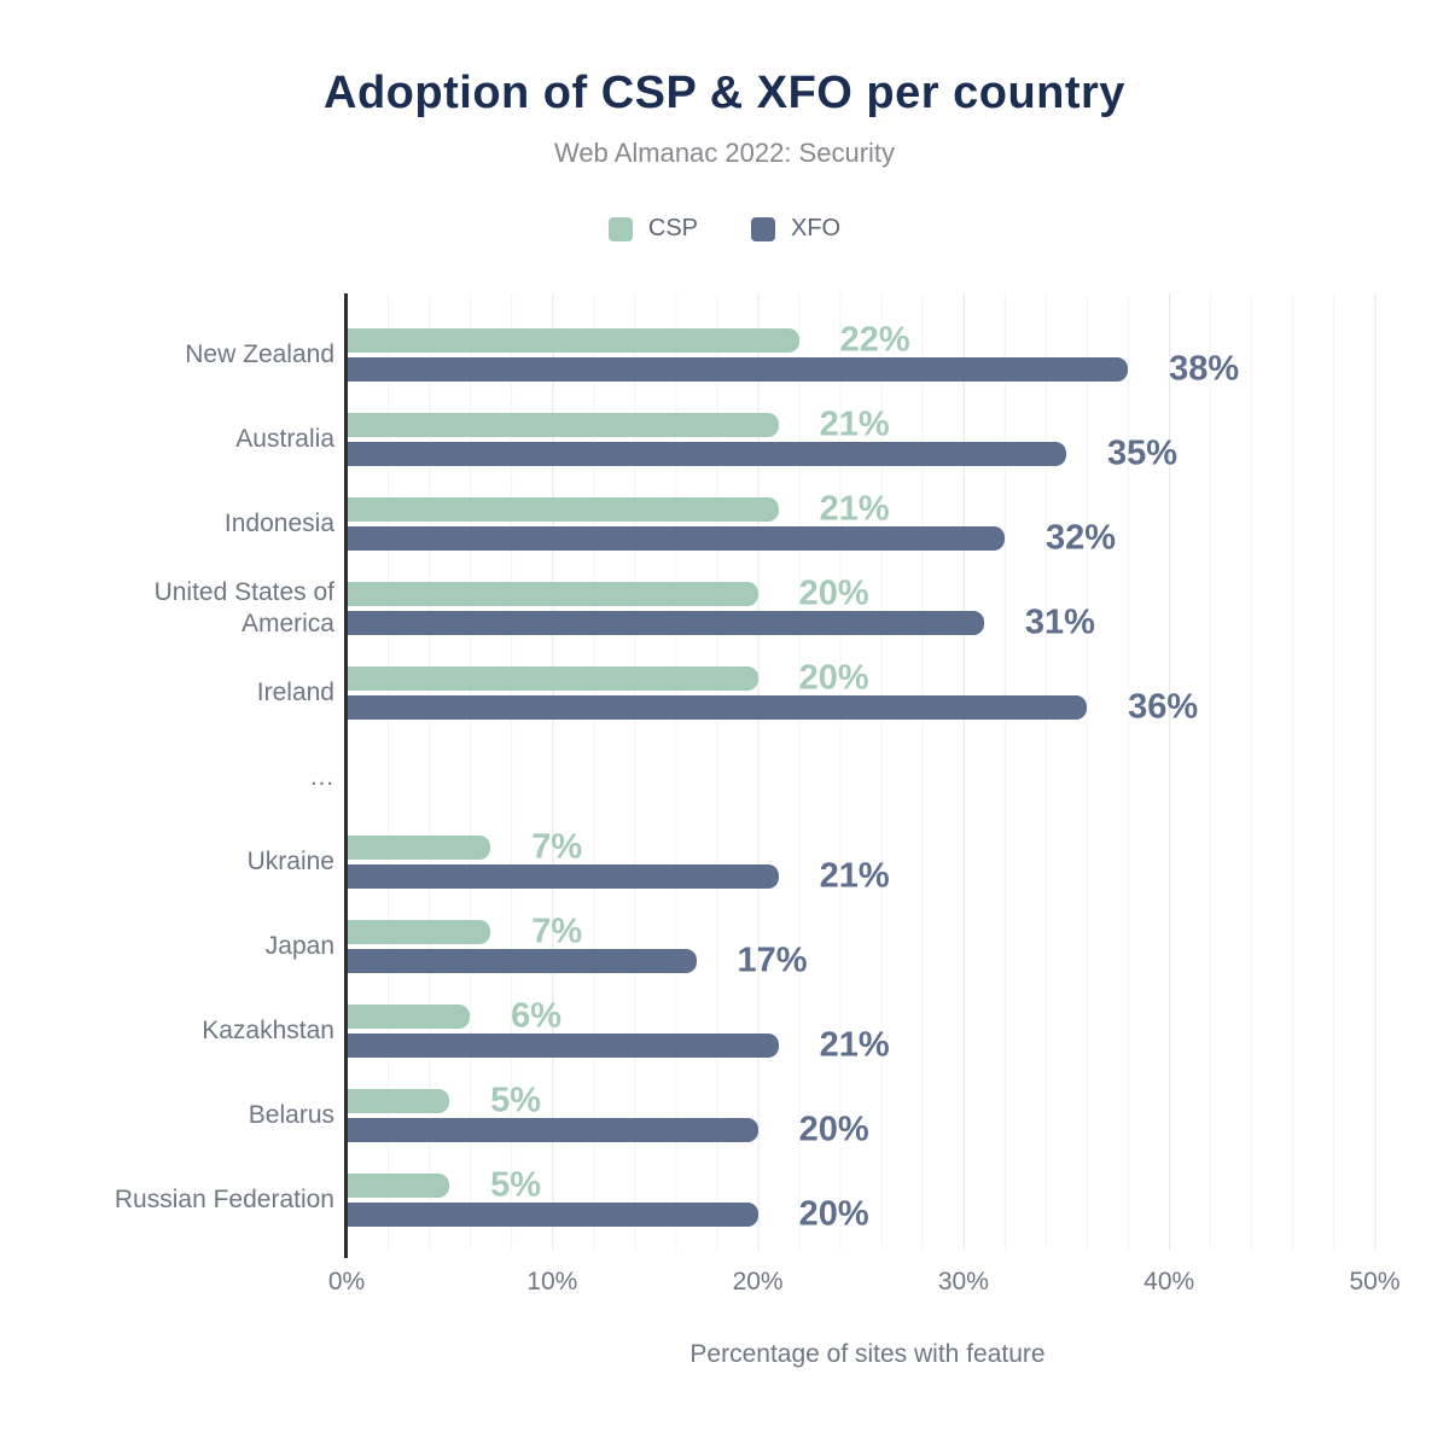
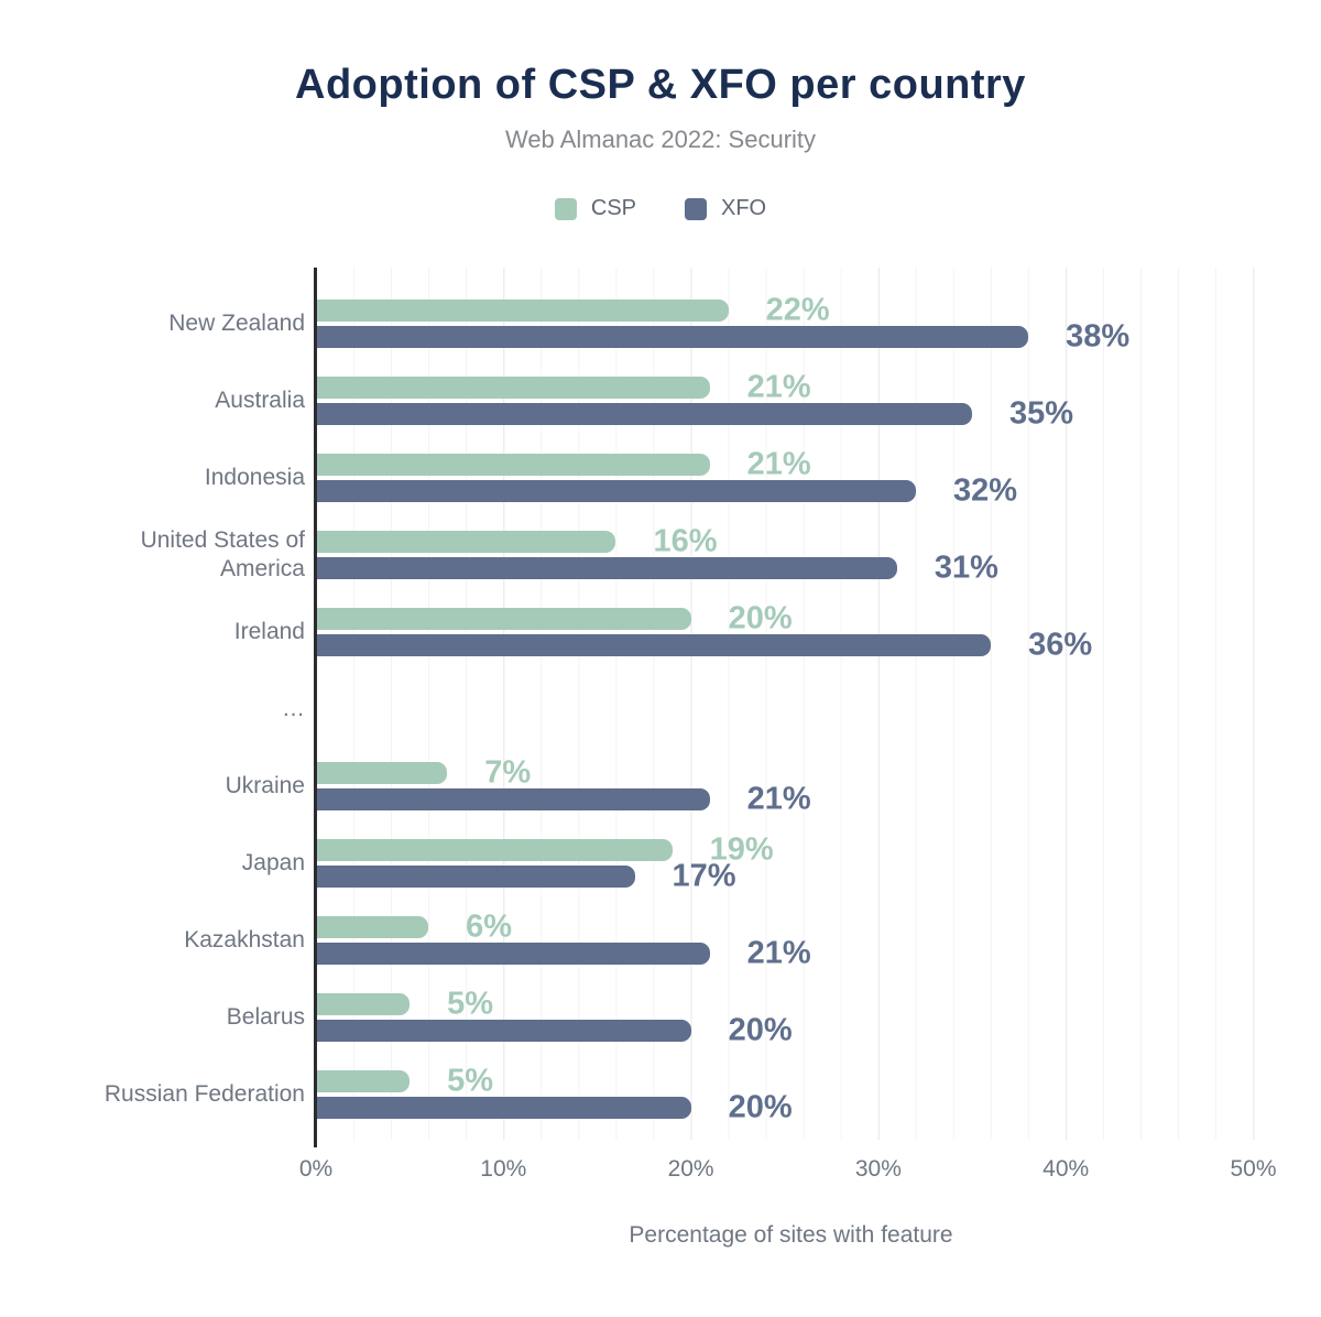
CSP/United States of America: 20% -> 16%
CSP/Japan: 7% -> 19%
